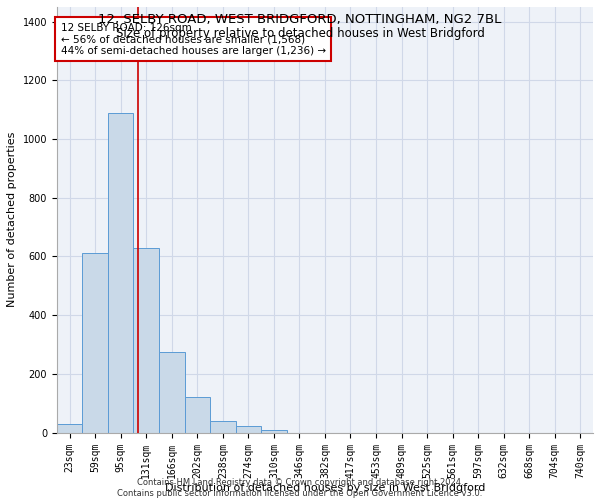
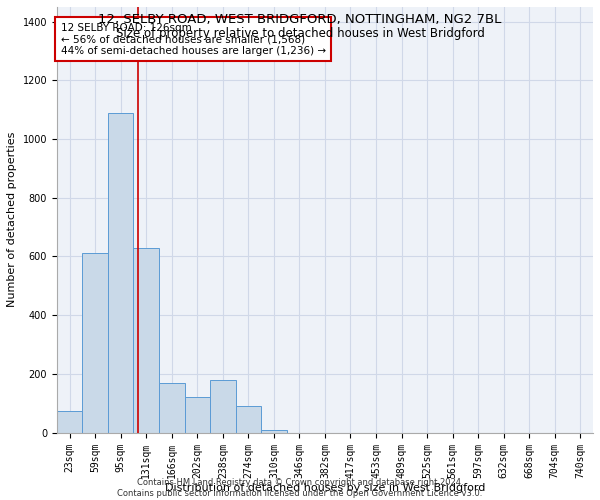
23sqm: 28 -> 75
166sqm: 275 -> 170
238sqm: 40 -> 180
274sqm: 22 -> 90
